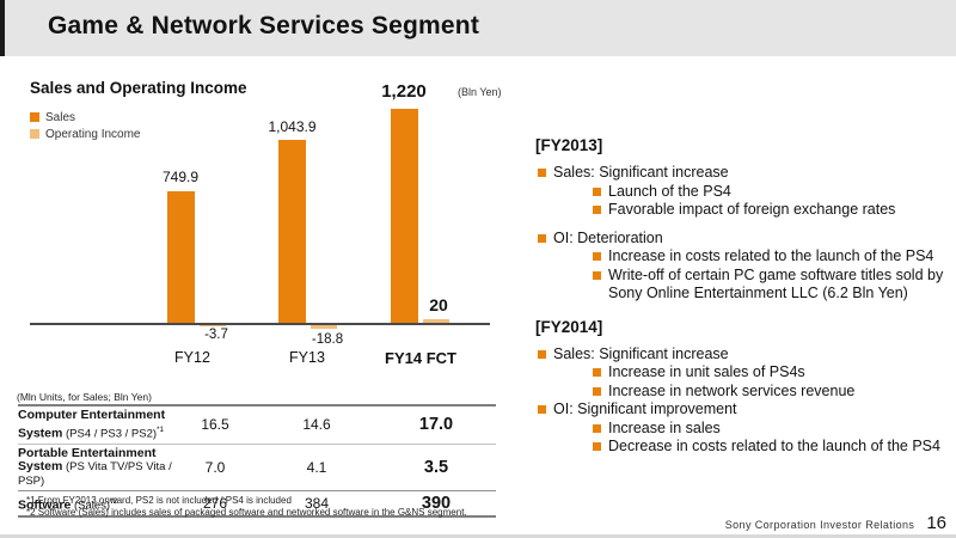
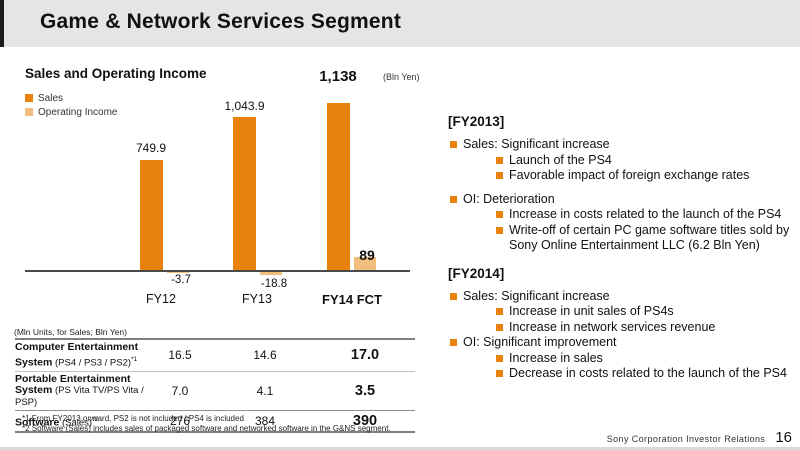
Sales/FY14 FCT: 1,220 -> 1,138
Operating Income/FY14 FCT: 20 -> 89
